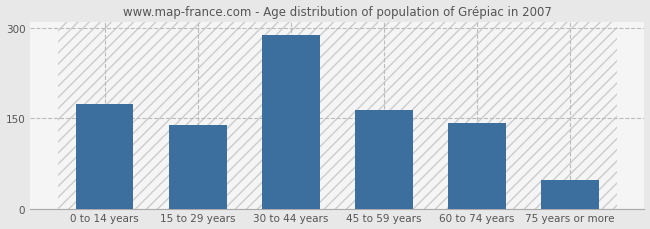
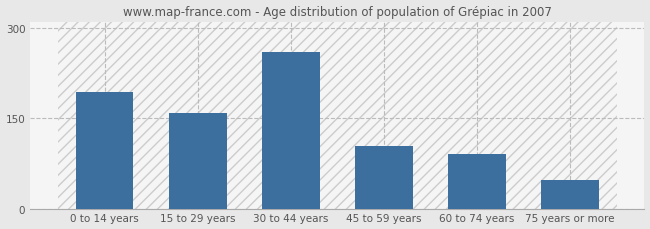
0 to 14 years: 174 -> 194
15 to 29 years: 138 -> 158
30 to 44 years: 287 -> 260
45 to 59 years: 163 -> 104
60 to 74 years: 142 -> 90
